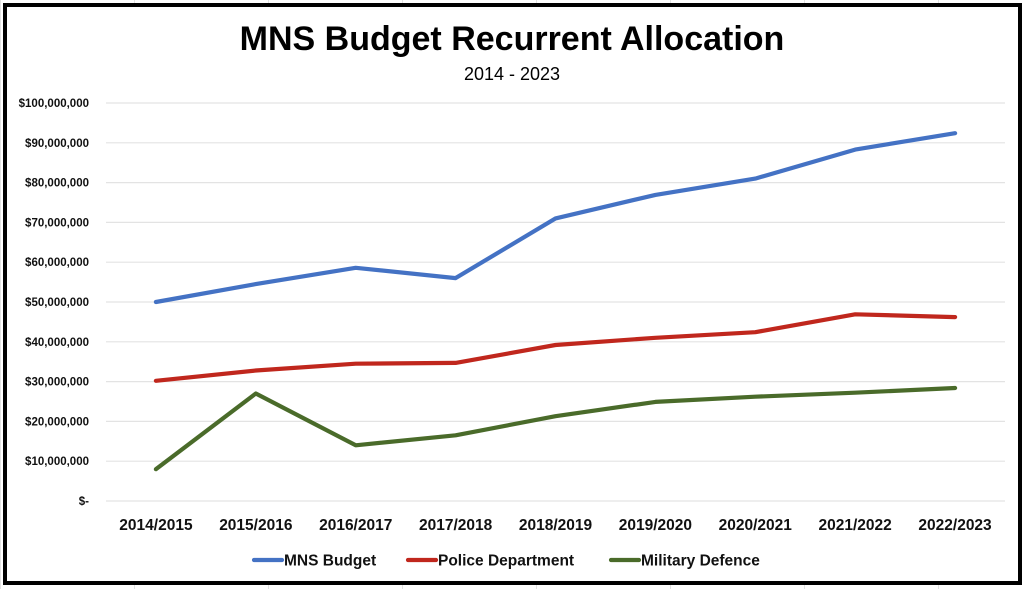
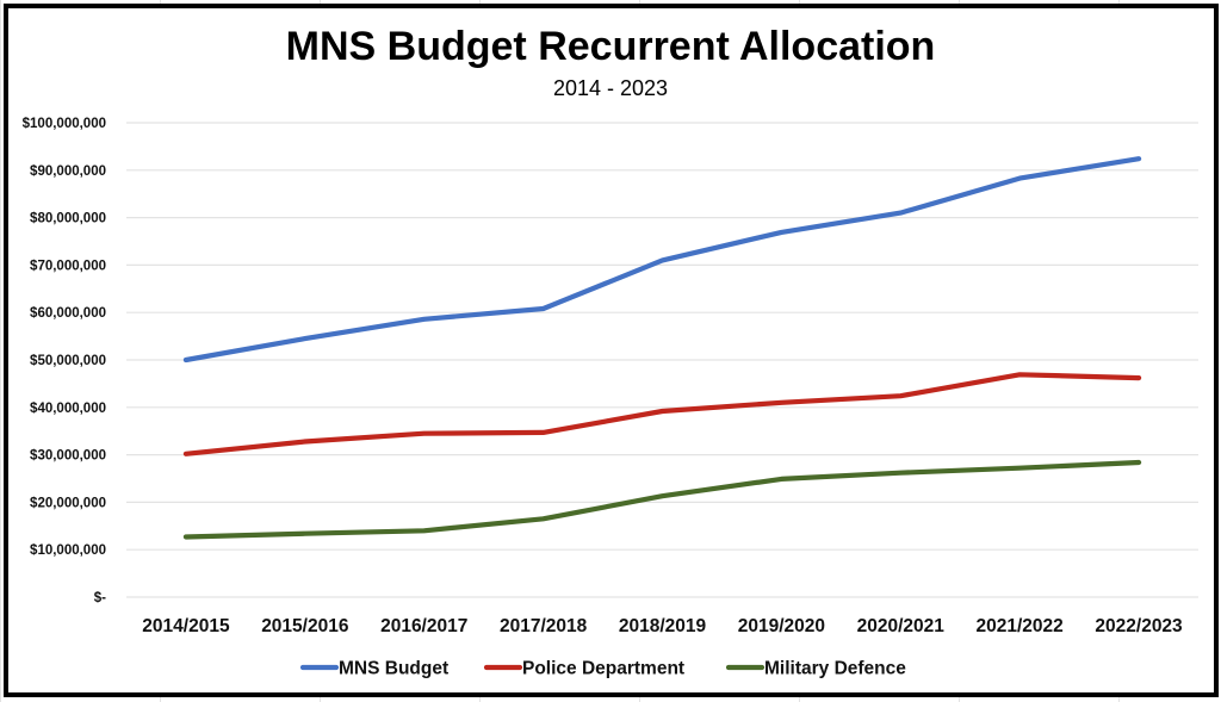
Military Defence/2014/2015: $8000000 -> $13000000
Military Defence/2015/2016: $27000000 -> $13000000
MNS Budget/2017/2018: $56000000 -> $61000000
